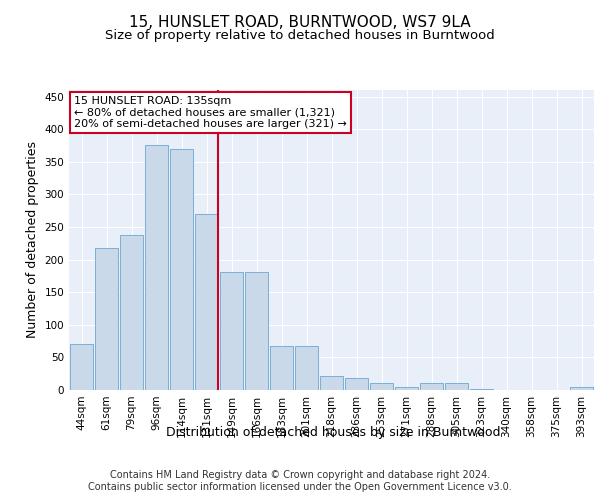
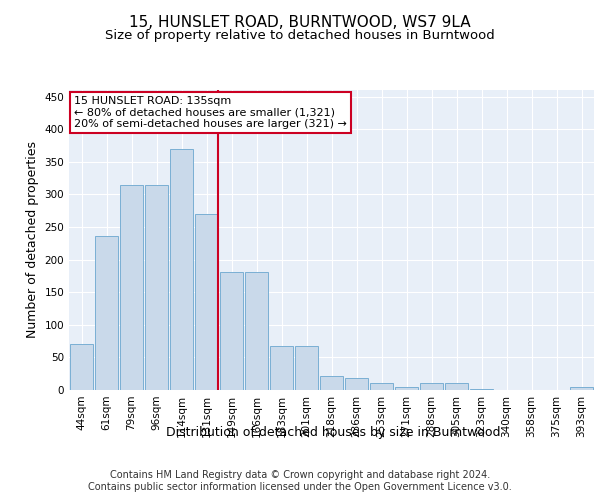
61sqm: 218 -> 236
79sqm: 238 -> 315
96sqm: 376 -> 315
